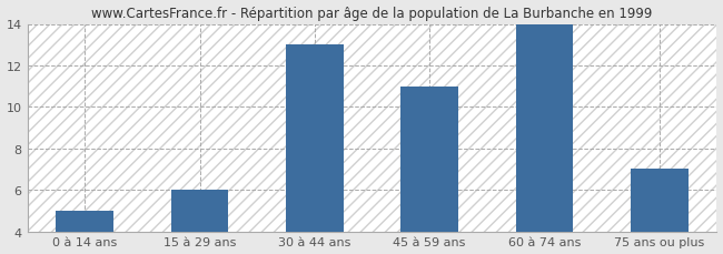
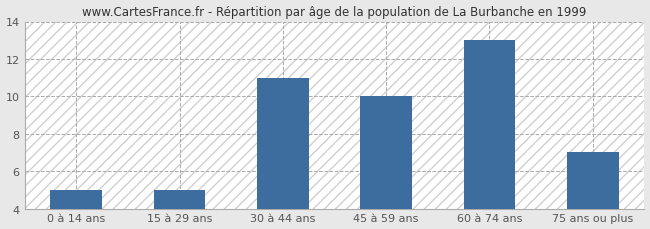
15 à 29 ans: 6 -> 5
30 à 44 ans: 13 -> 11
45 à 59 ans: 11 -> 10
60 à 74 ans: 14 -> 13
